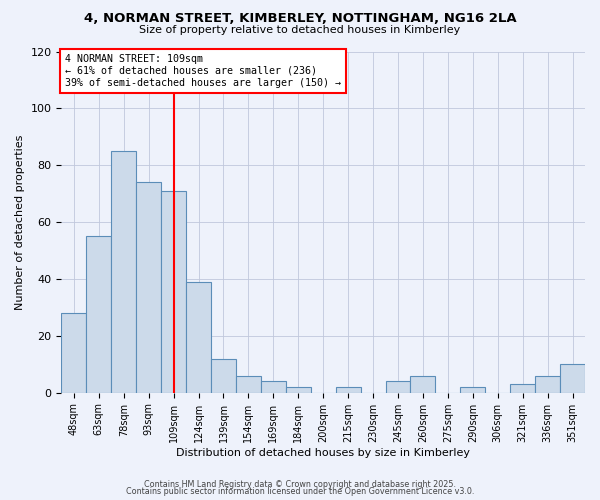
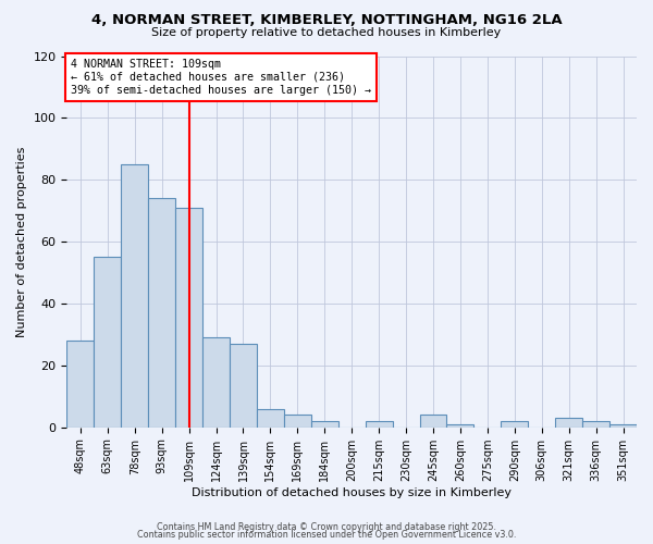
124sqm: 39 -> 29
139sqm: 12 -> 27
260sqm: 6 -> 1
336sqm: 6 -> 2
351sqm: 10 -> 1
